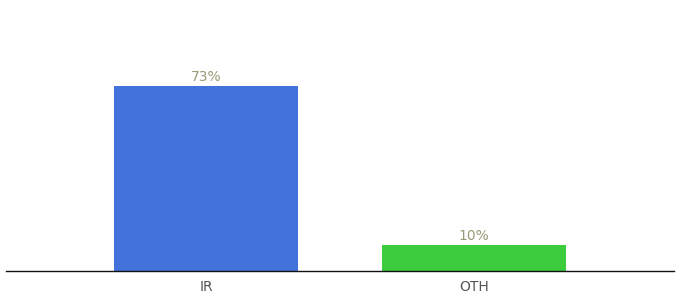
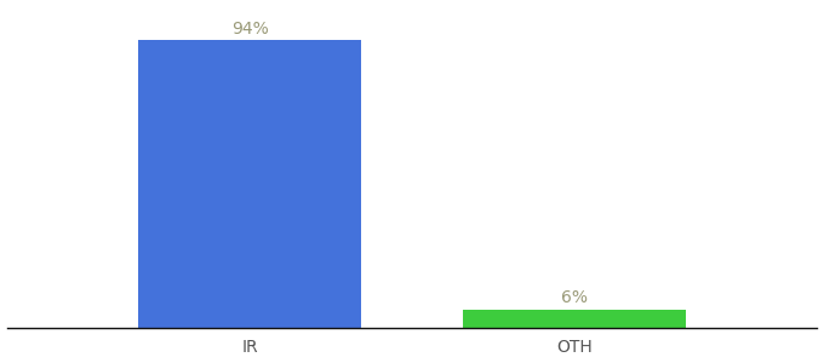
IR: 73% -> 94%
OTH: 10% -> 6%
